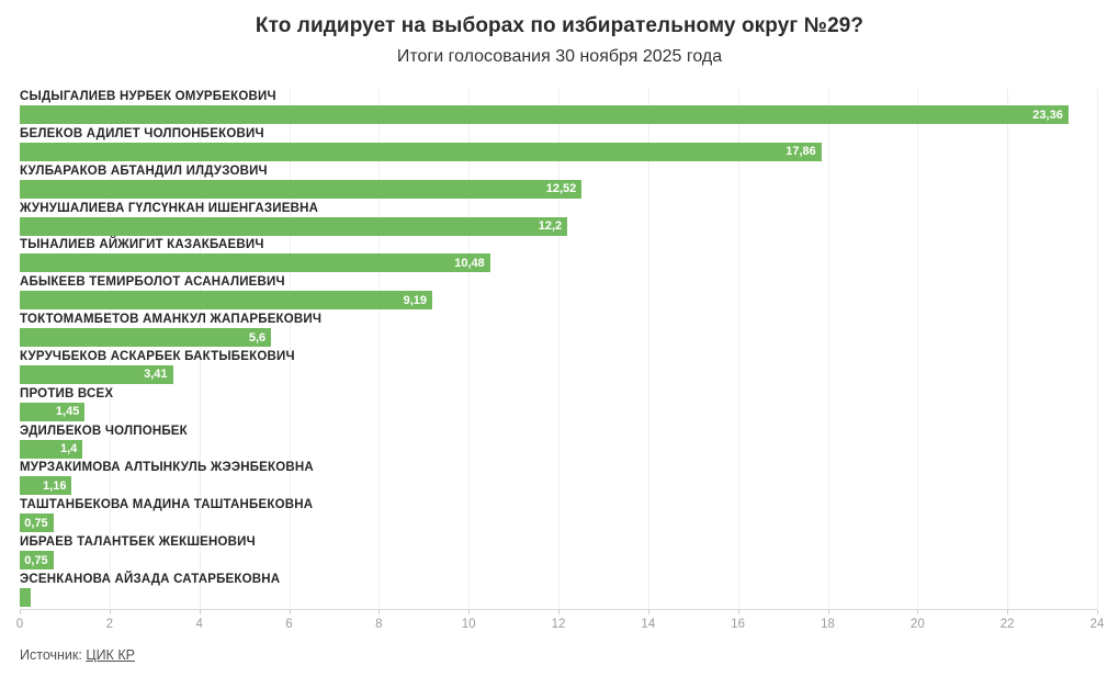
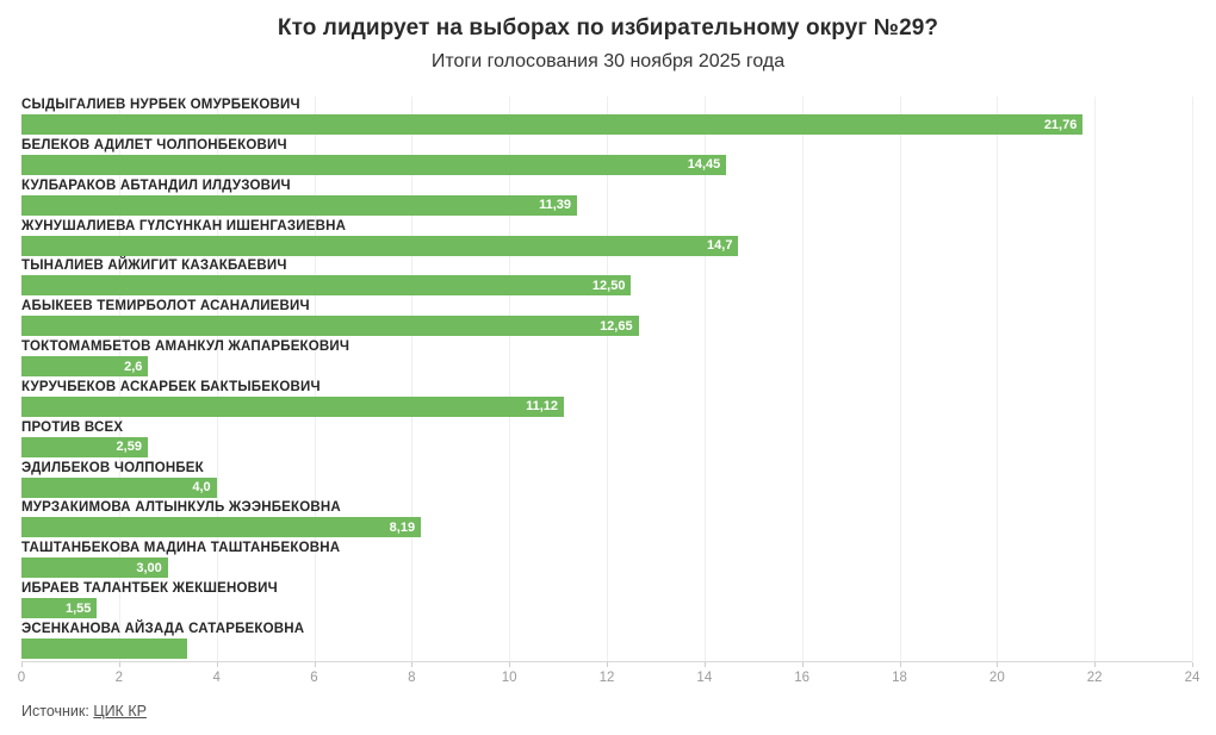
СЫДЫГАЛИЕВ НУРБЕК ОМУРБЕКОВИЧ: 23,36 -> 21,76
БЕЛЕКОВ АДИЛЕТ ЧОЛПОНБЕКОВИЧ: 17,86 -> 14,45
КУЛБАРАКОВ АБТАНДИЛ ИЛДУЗОВИЧ: 12,52 -> 11,39
ЖУНУШАЛИЕВА ГҮЛСҮНКАН ИШЕНГАЗИЕВНА: 12,2 -> 14,7
ТЫНАЛИЕВ АЙЖИГИТ КАЗАКБАЕВИЧ: 10,48 -> 12,50
АБЫКЕЕВ ТЕМИРБОЛОТ АСАНАЛИЕВИЧ: 9,19 -> 12,65
ТОКТОМАМБЕТОВ АМАНКУЛ ЖАПАРБЕКОВИЧ: 5,6 -> 2,6
КУРУЧБЕКОВ АСКАРБЕК БАКТЫБЕКОВИЧ: 3,41 -> 11,12
ПРОТИВ ВСЕХ: 1,45 -> 2,59
ЭДИЛБЕКОВ ЧОЛПОНБЕК: 1,4 -> 4,0
МУРЗАКИМОВА АЛТЫНКУЛЬ ЖЭЭНБЕКОВНА: 1,16 -> 8,19
ТАШТАНБЕКОВА МАДИНА ТАШТАНБЕКОВНА: 0,75 -> 3,00
ИБРАЕВ ТАЛАНТБЕК ЖЕКШЕНОВИЧ: 0,75 -> 1,55
ЭСЕНКАНОВА АЙЗАДА САТАРБЕКОВНА: 0.2 -> 3.4
